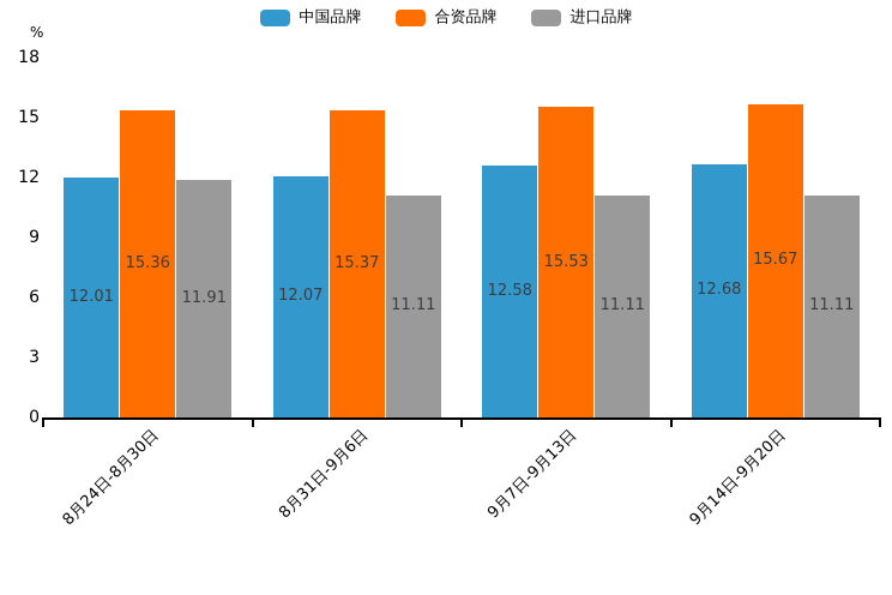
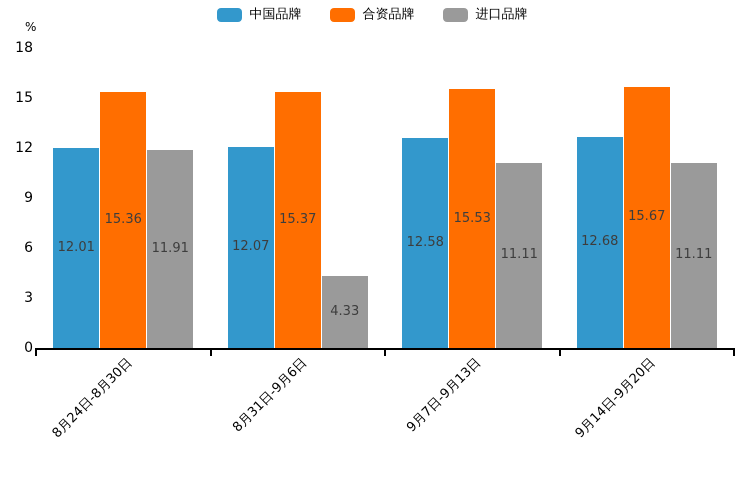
进口品牌/8月31日-9月6日: 11.11 -> 4.33
